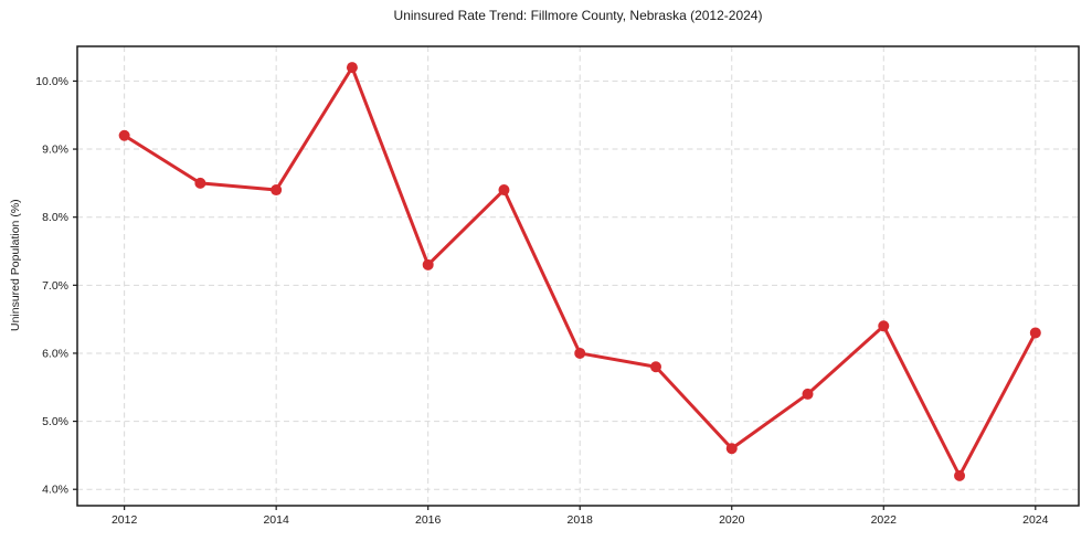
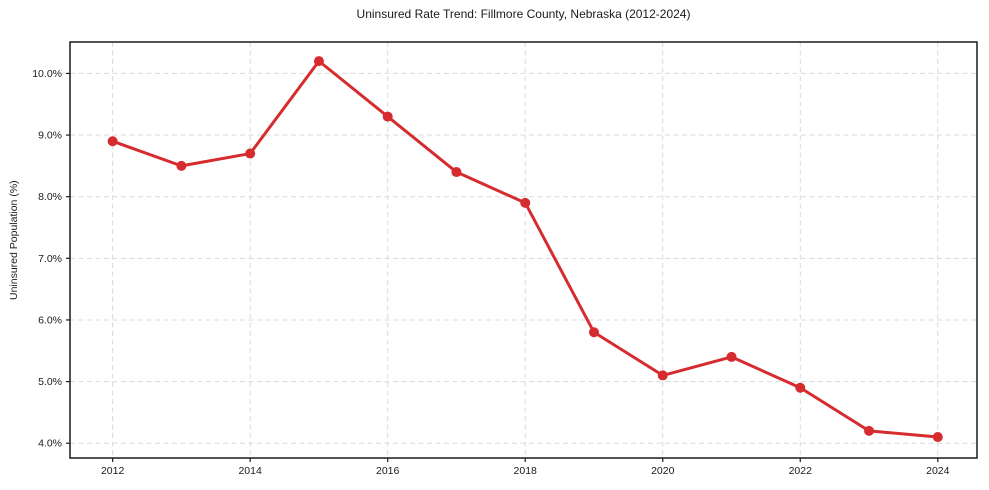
2012: 9.2% -> 8.9%
2014: 8.4% -> 8.7%
2016: 7.3% -> 9.3%
2018: 6.0% -> 7.9%
2020: 4.6% -> 5.1%
2022: 6.4% -> 4.9%
2024: 6.3% -> 4.1%
